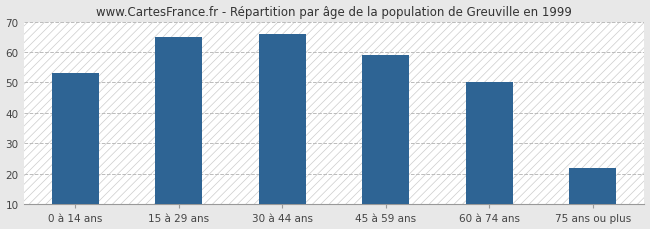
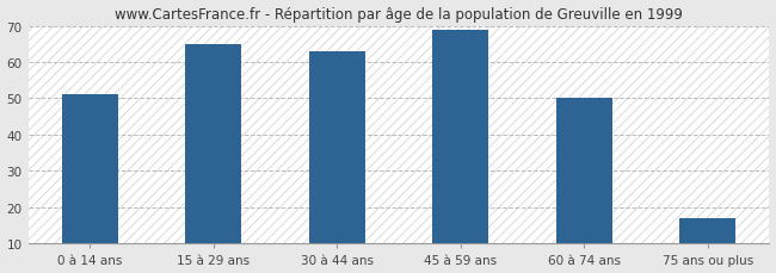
0 à 14 ans: 53 -> 51
30 à 44 ans: 66 -> 63
45 à 59 ans: 59 -> 69
75 ans ou plus: 22 -> 17
